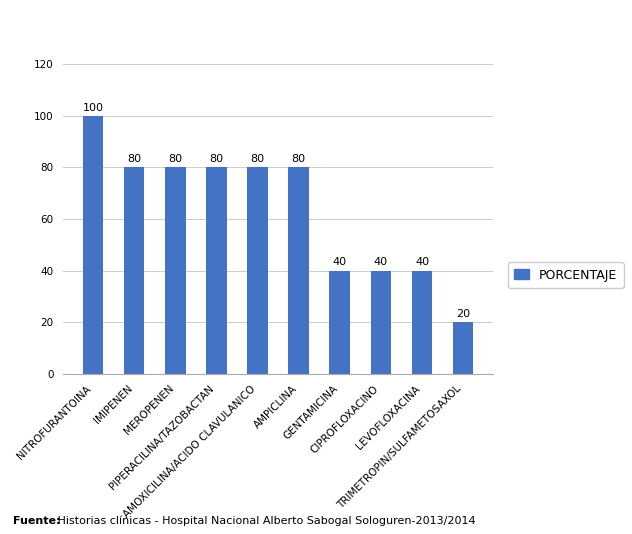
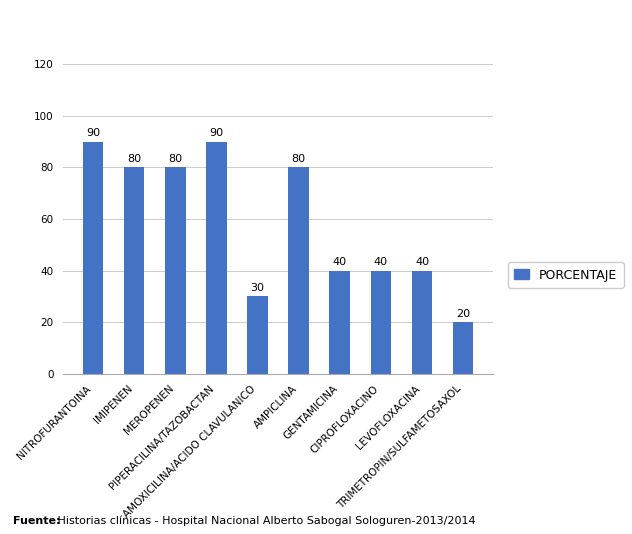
NITROFURANTOINA: 100 -> 90
PIPERACILINA/TAZOBACTAN: 80 -> 90
AMOXICILINA/ACIDO CLAVULANICO: 80 -> 30
